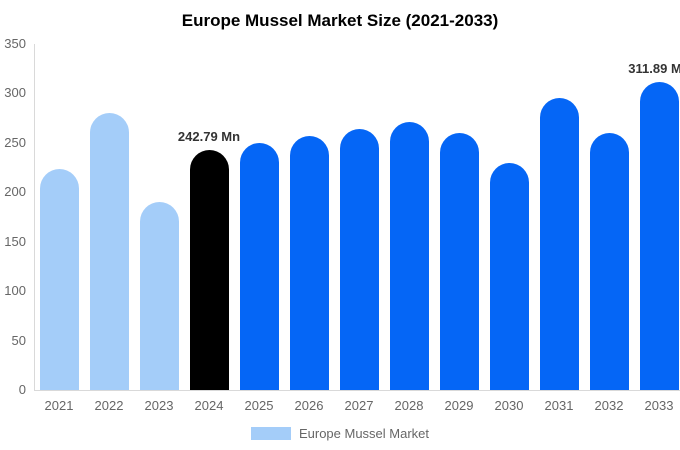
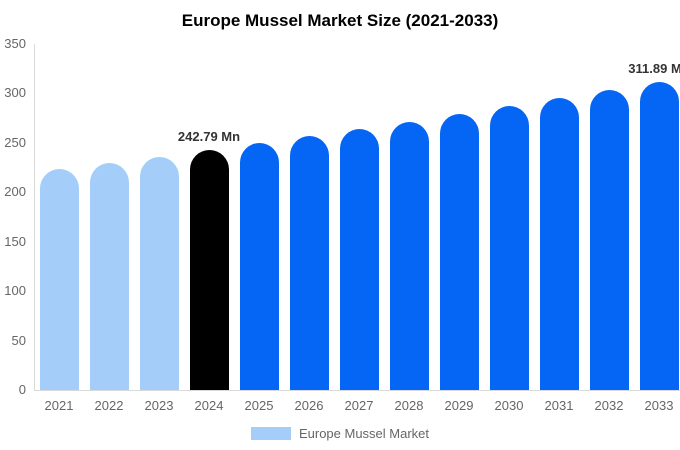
2022: 280 -> 230
2023: 190 -> 240
2029: 260 -> 280
2030: 230 -> 290
2032: 260 -> 300
